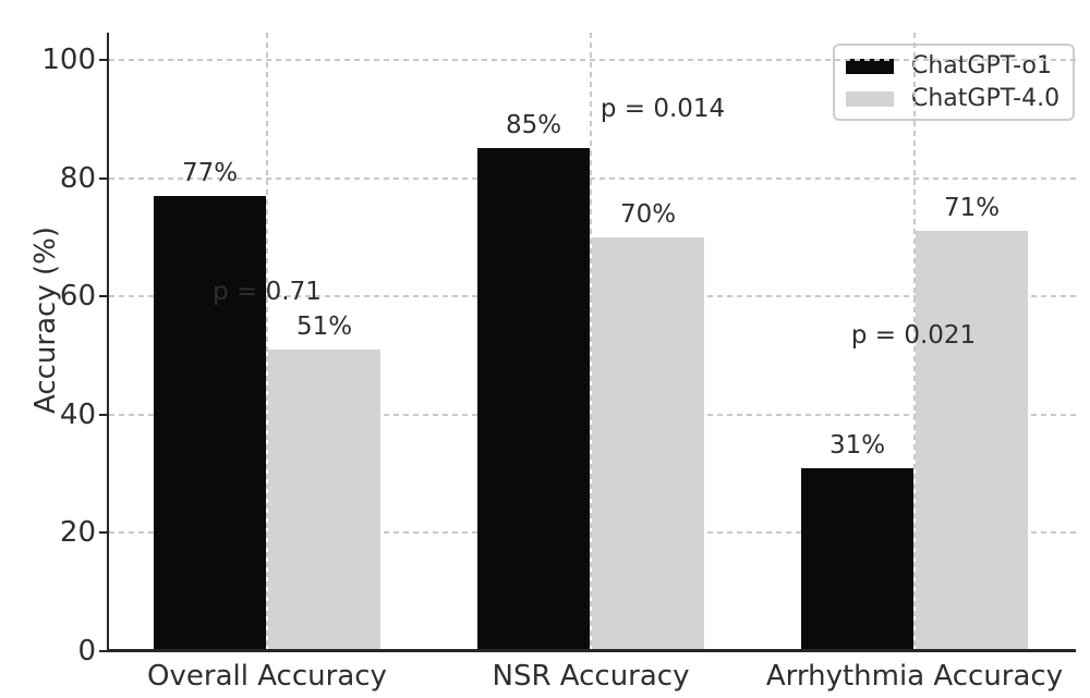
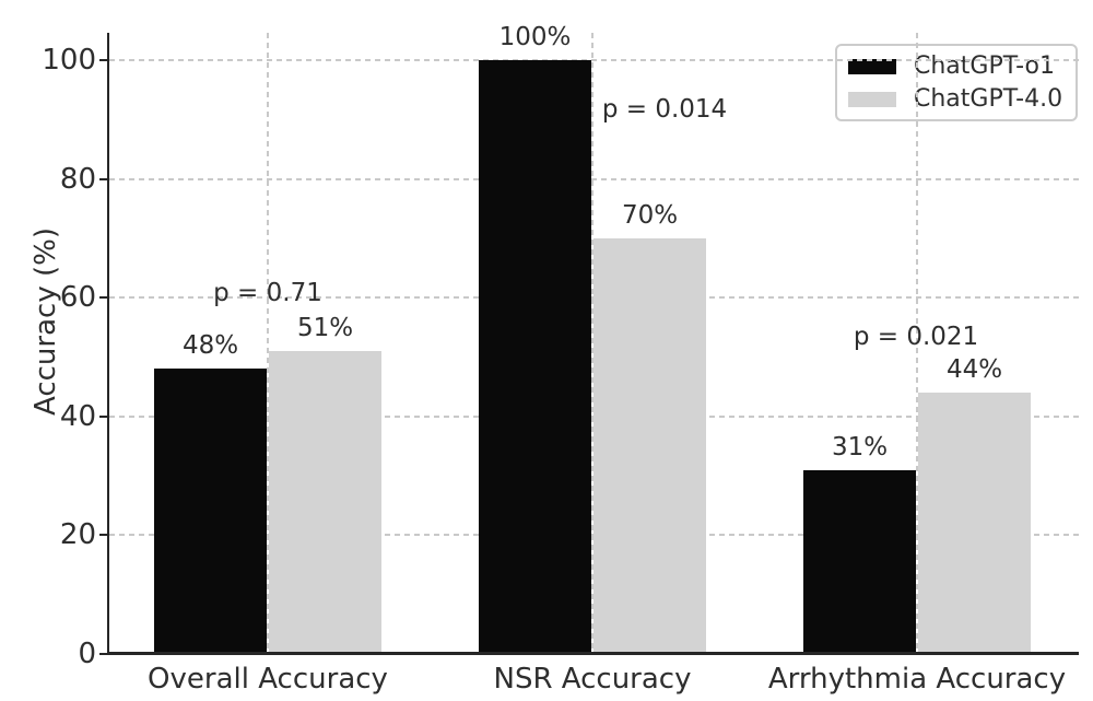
ChatGPT-o1/Overall Accuracy: 77% -> 48%
ChatGPT-o1/NSR Accuracy: 85% -> 100%
ChatGPT-4.0/Arrhythmia Accuracy: 71% -> 44%
